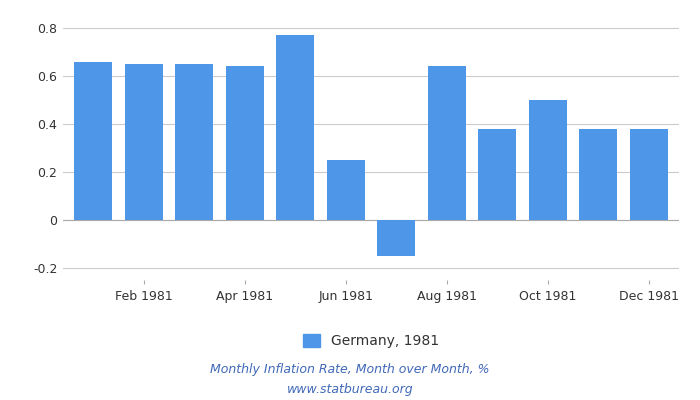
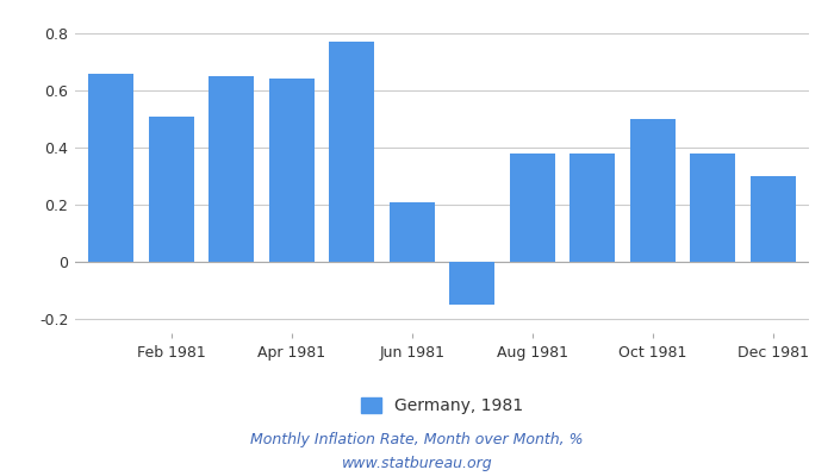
Feb 1981: 0.65 -> 0.51
Jun 1981: 0.25 -> 0.21
Aug 1981: 0.64 -> 0.38
Dec 1981: 0.38 -> 0.30
